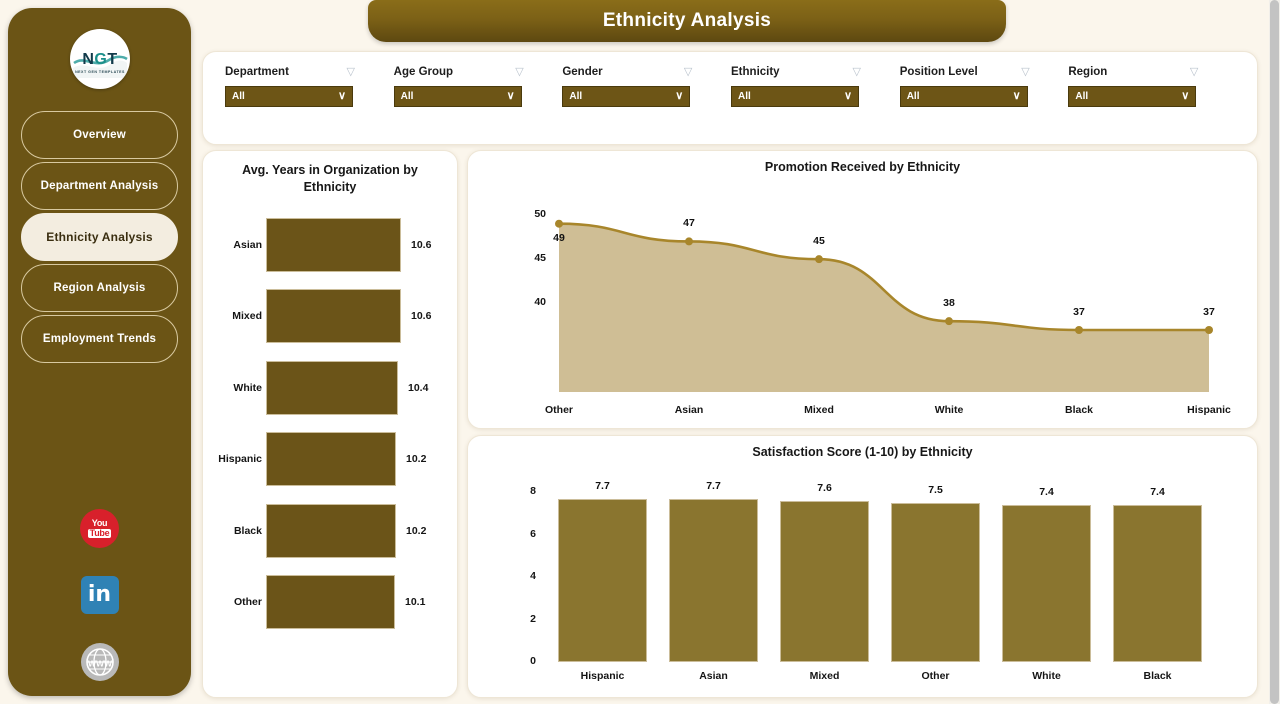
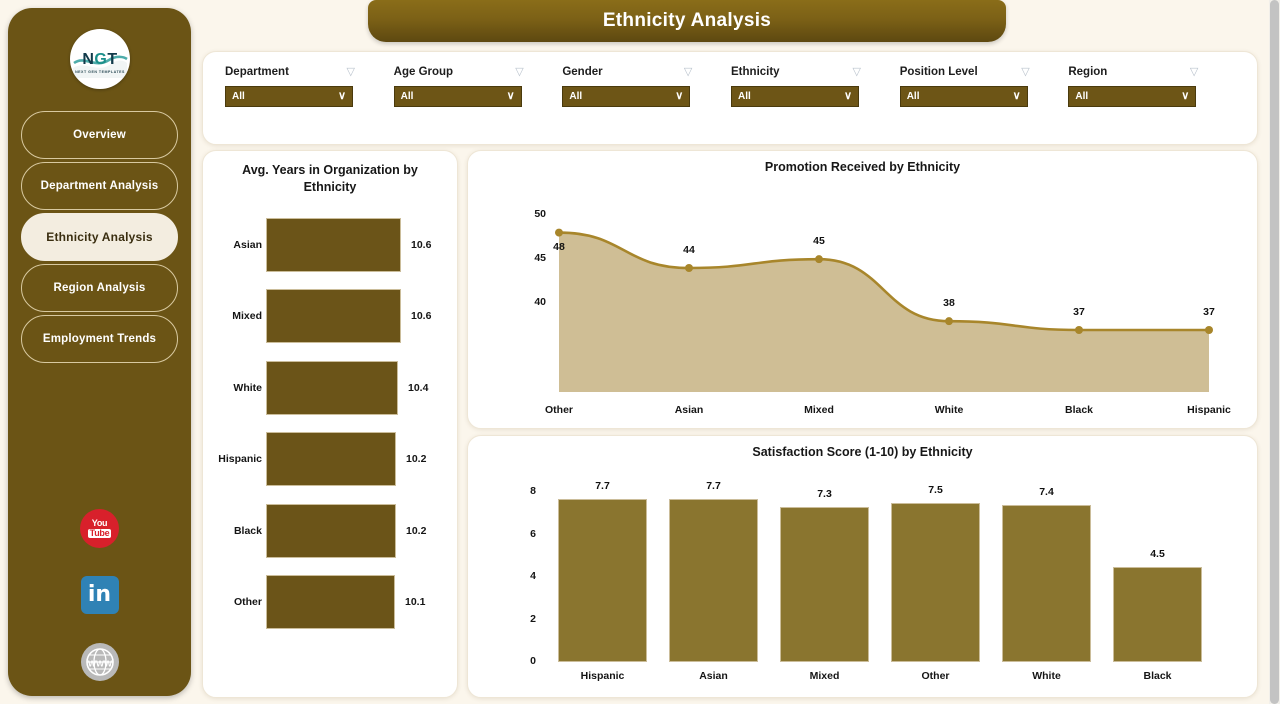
Promotion Received by Ethnicity/Other: 49 -> 48
Promotion Received by Ethnicity/Asian: 47 -> 44
Satisfaction Score (1-10) by Ethnicity/Mixed: 7.6 -> 7.3
Satisfaction Score (1-10) by Ethnicity/Black: 7.4 -> 4.5
